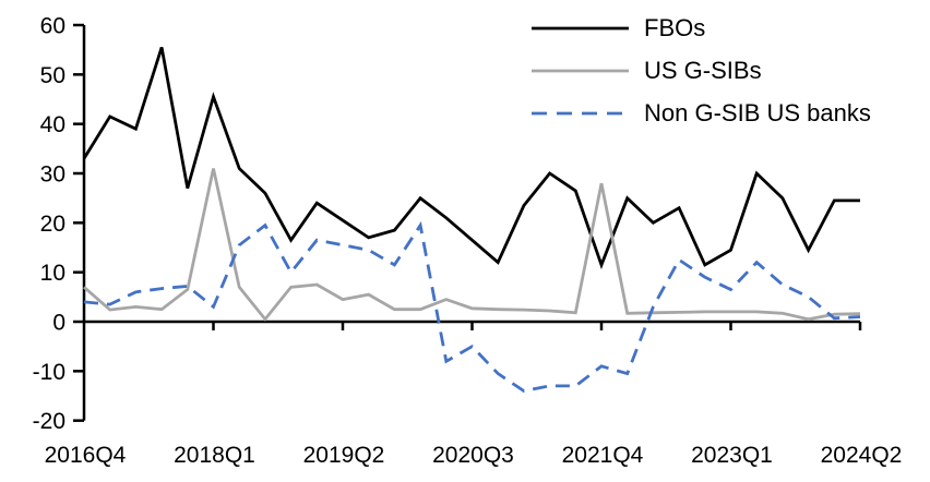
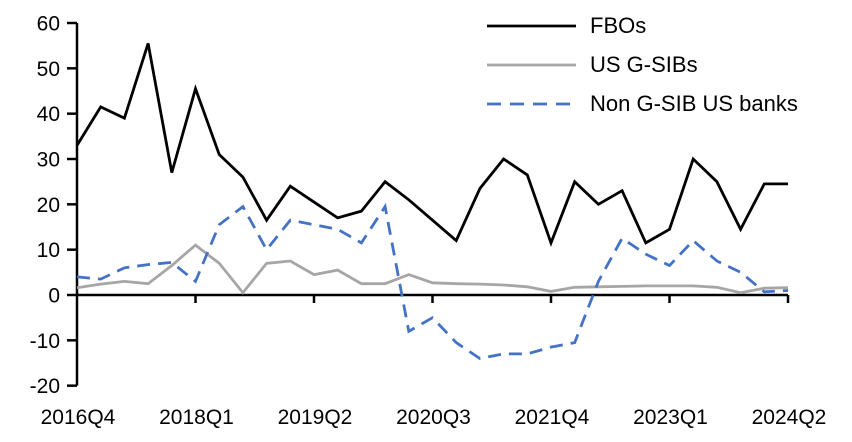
US G-SIBs/2016Q4: 7 -> 2
US G-SIBs/2018Q1: 31 -> 11
US G-SIBs/2021Q4: 28 -> 1
Non G-SIB US banks/2021Q4: -9 -> -12
